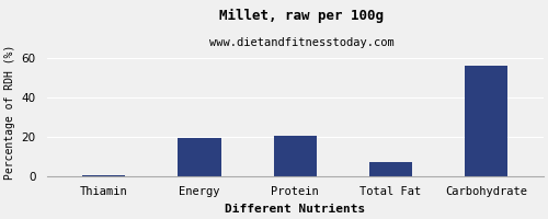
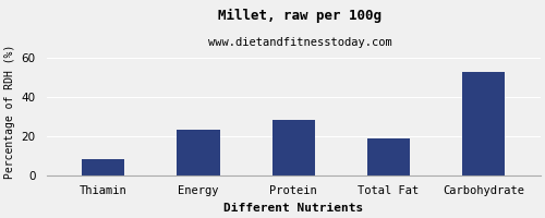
Thiamin: 0 -> 8
Energy: 20 -> 23
Protein: 20 -> 28
Total Fat: 7 -> 19
Carbohydrate: 56 -> 53
